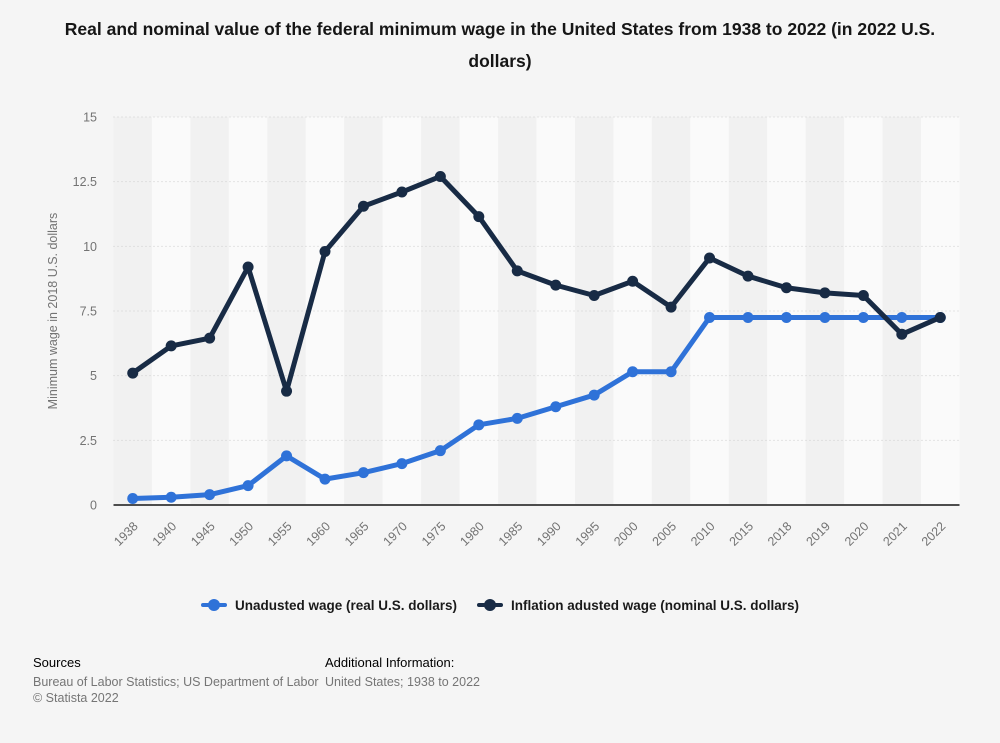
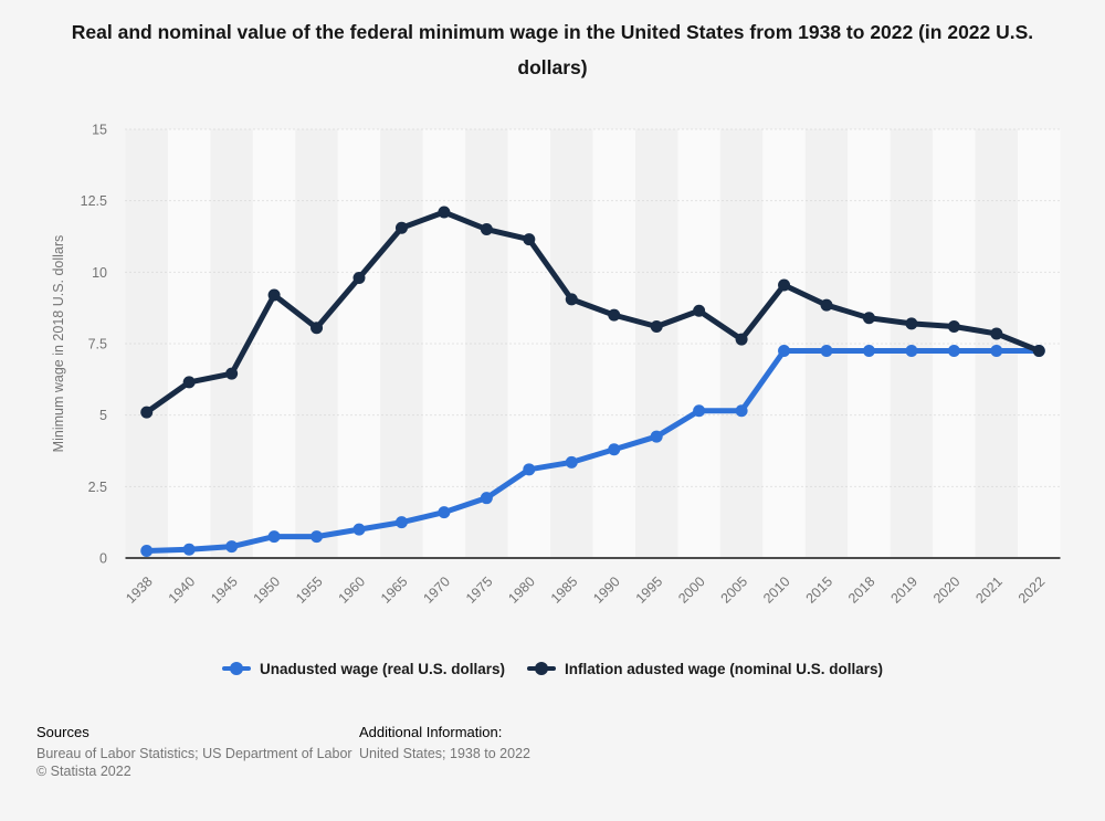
Unadusted wage (real U.S. dollars)/1955: 1.9 -> 0.8
Inflation adusted wage (nominal U.S. dollars)/1955: 4.4 -> 8.1
Inflation adusted wage (nominal U.S. dollars)/1975: 12.7 -> 11.5
Inflation adusted wage (nominal U.S. dollars)/2021: 6.6 -> 7.8
